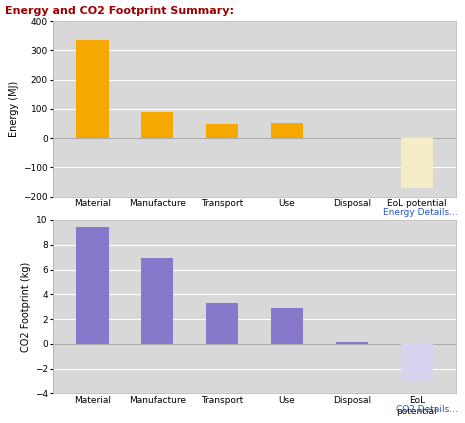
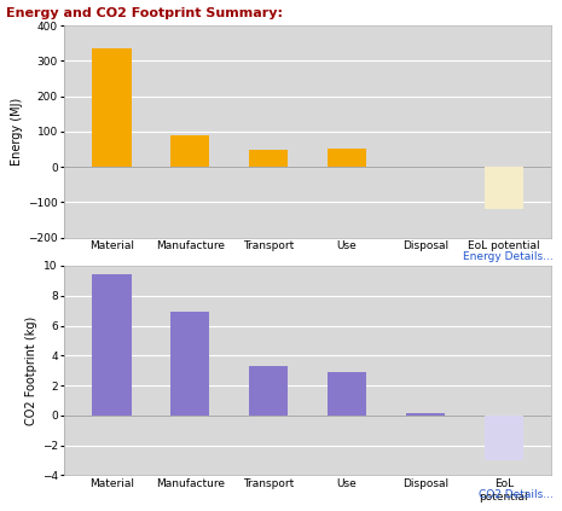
EoL potential: -170 -> -120
